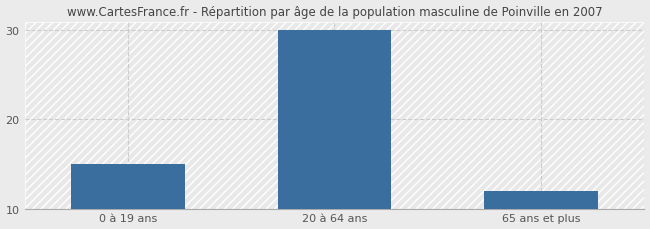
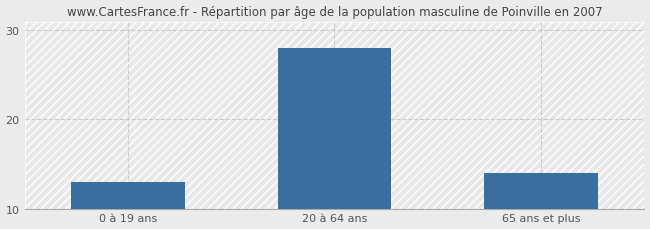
0 à 19 ans: 15 -> 13
20 à 64 ans: 30 -> 28
65 ans et plus: 12 -> 14
